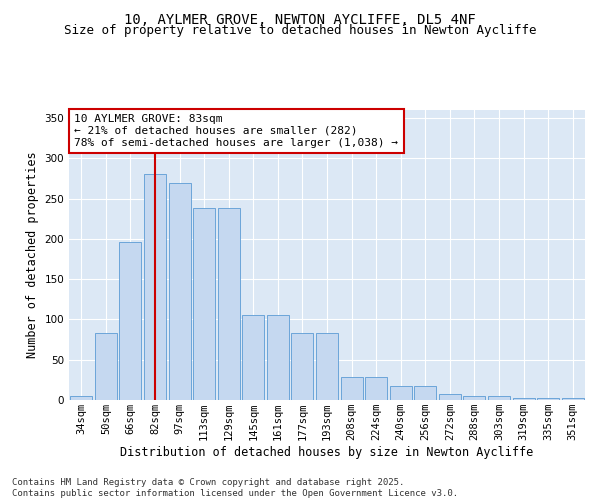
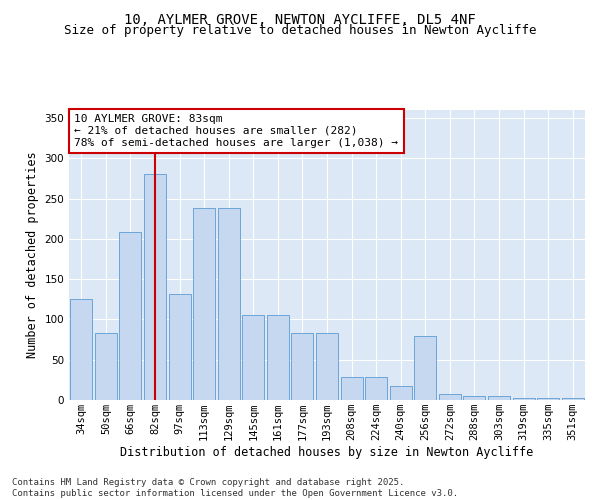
34sqm: 5 -> 126
66sqm: 196 -> 208
97sqm: 270 -> 132
256sqm: 17 -> 80
